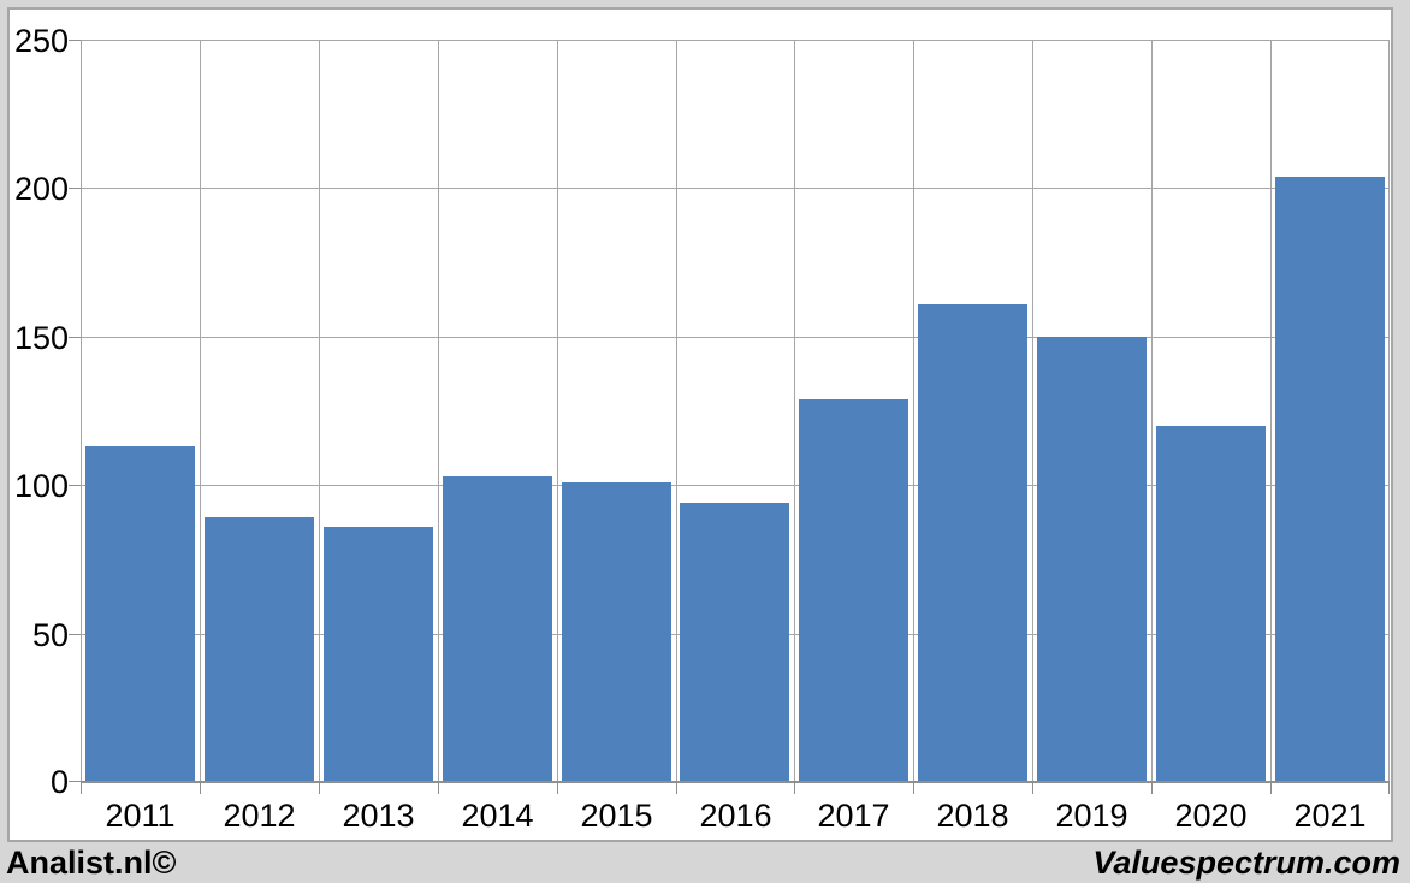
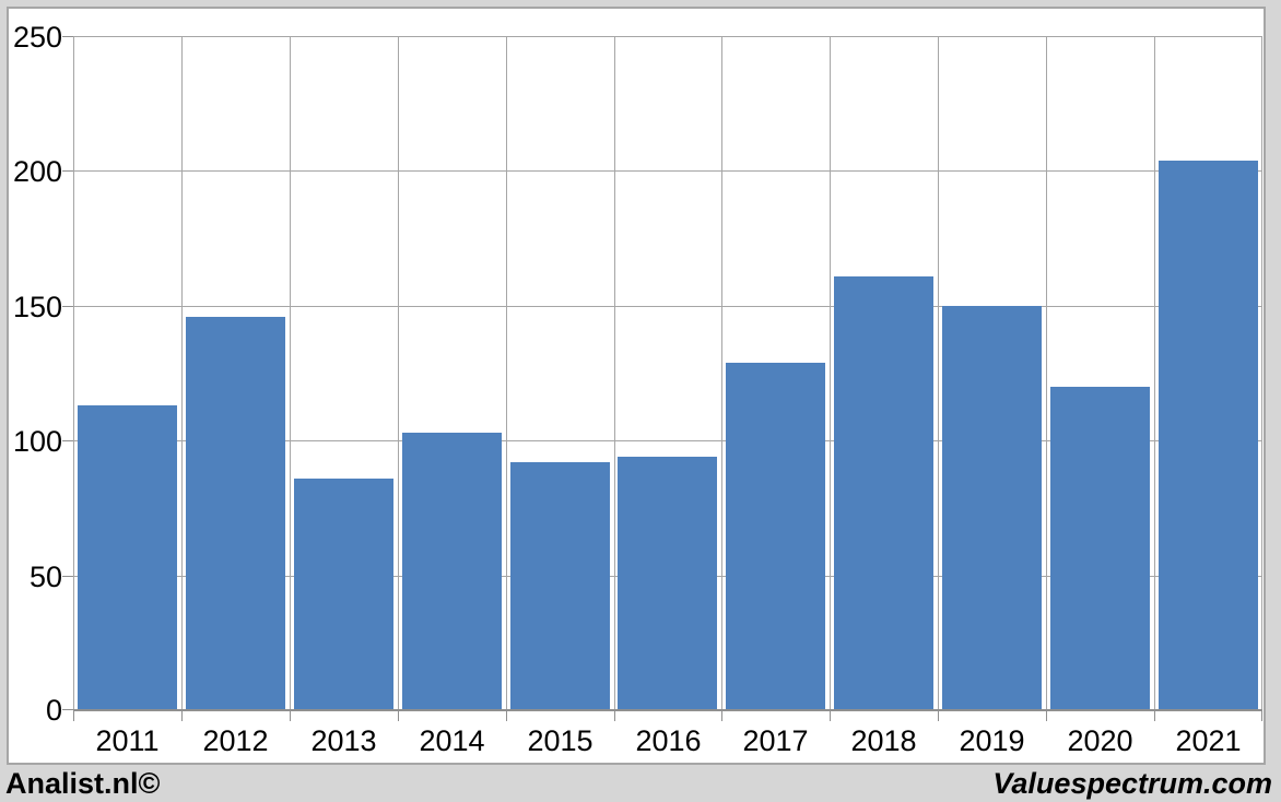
2012: 89 -> 146
2015: 101 -> 92
